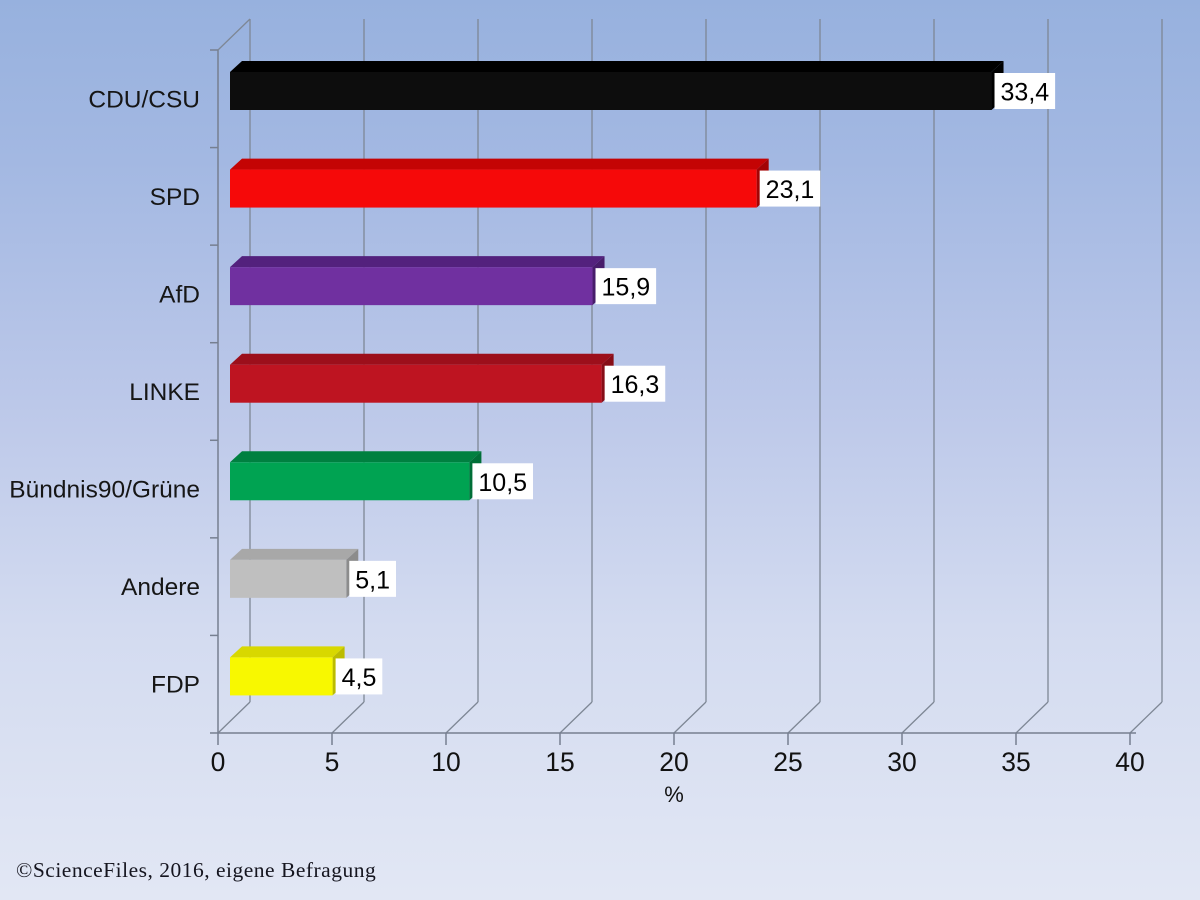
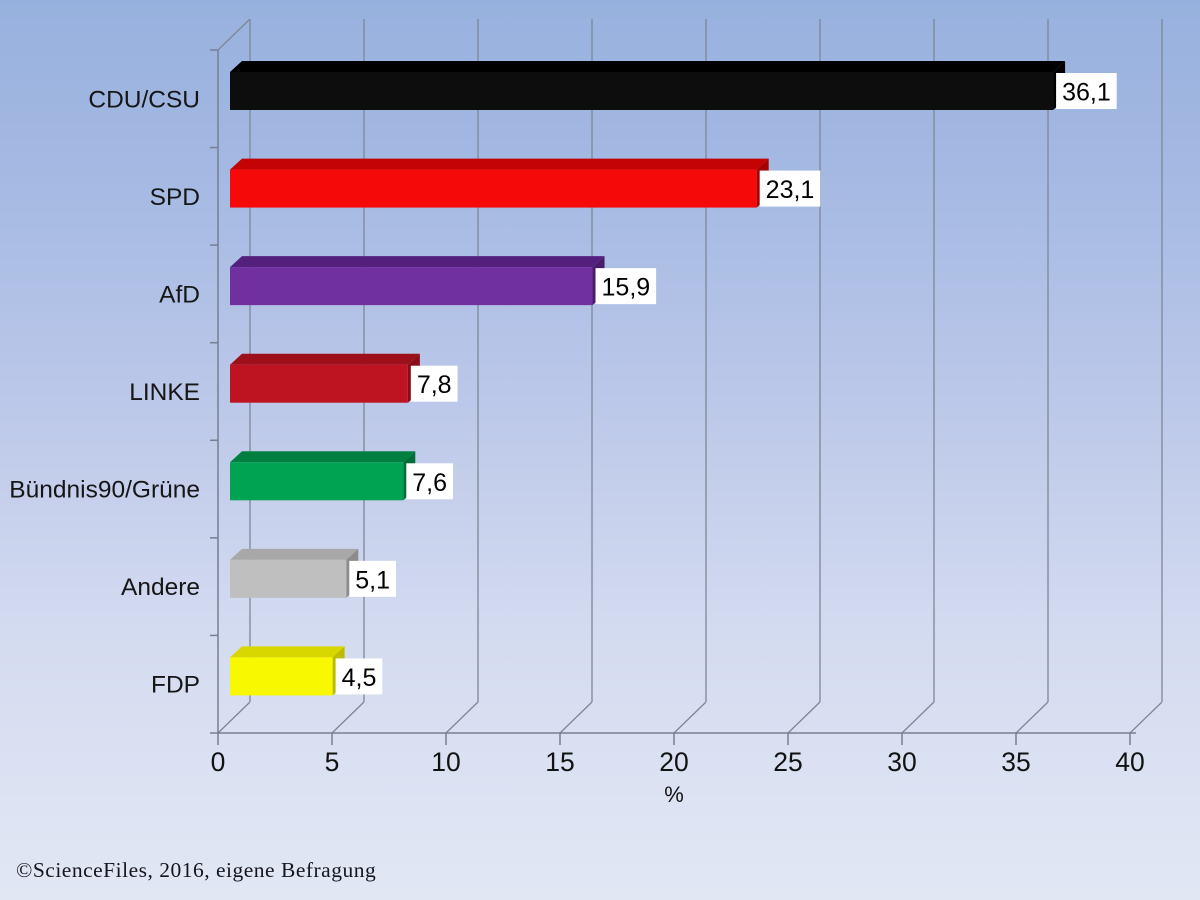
CDU/CSU: 33,4 -> 36,1
LINKE: 16,3 -> 7,8
Bündnis90/Grüne: 10,5 -> 7,6
